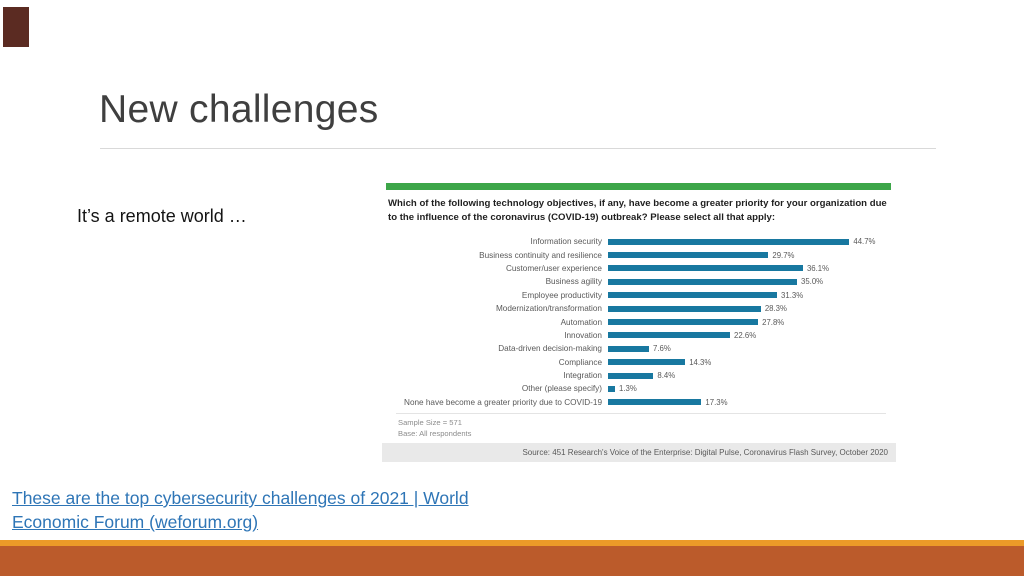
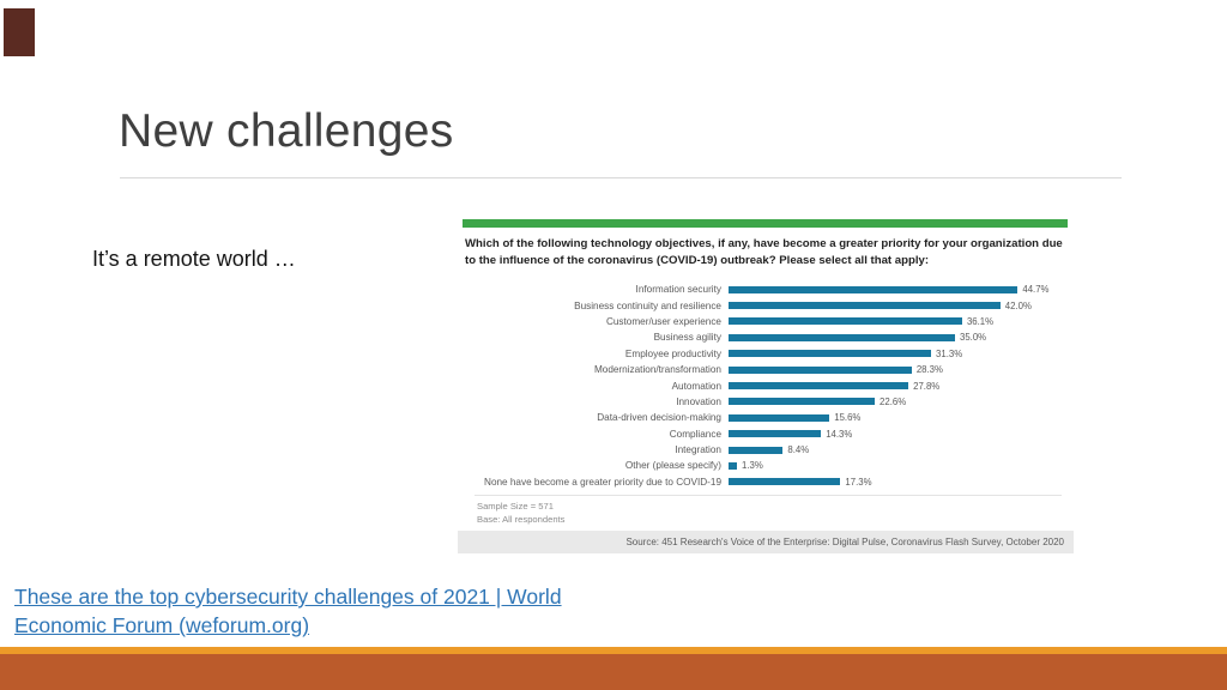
Business continuity and resilience: 29.7% -> 42.0%
Data-driven decision-making: 7.6% -> 15.6%
